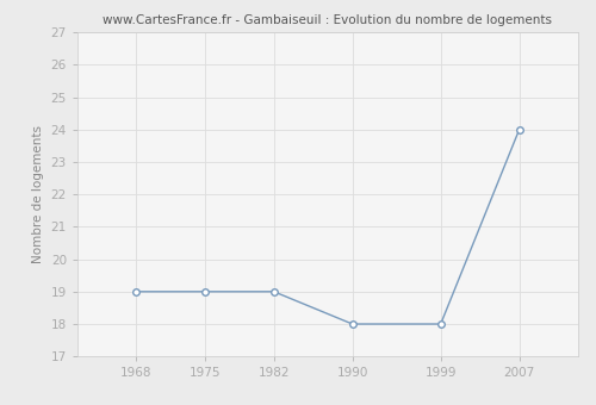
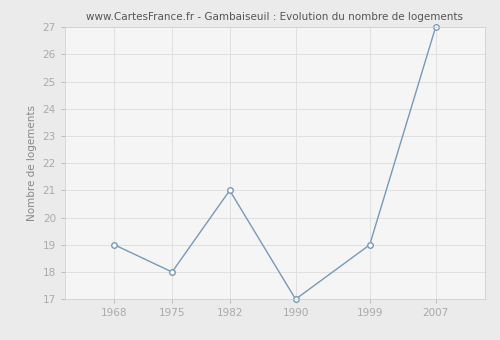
1975: 19 -> 18
1982: 19 -> 21
1990: 18 -> 17
1999: 18 -> 19
2007: 24 -> 27
